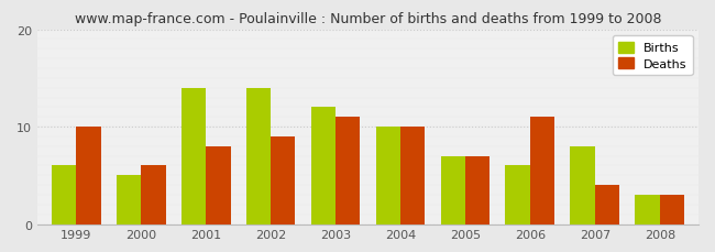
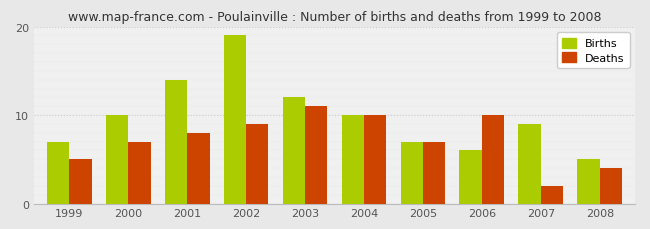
Births/1999: 6 -> 7
Deaths/1999: 10 -> 5
Births/2000: 5 -> 10
Deaths/2000: 6 -> 7
Births/2002: 14 -> 19
Deaths/2006: 11 -> 10
Births/2007: 8 -> 9
Deaths/2007: 4 -> 2
Births/2008: 3 -> 5
Deaths/2008: 3 -> 4
